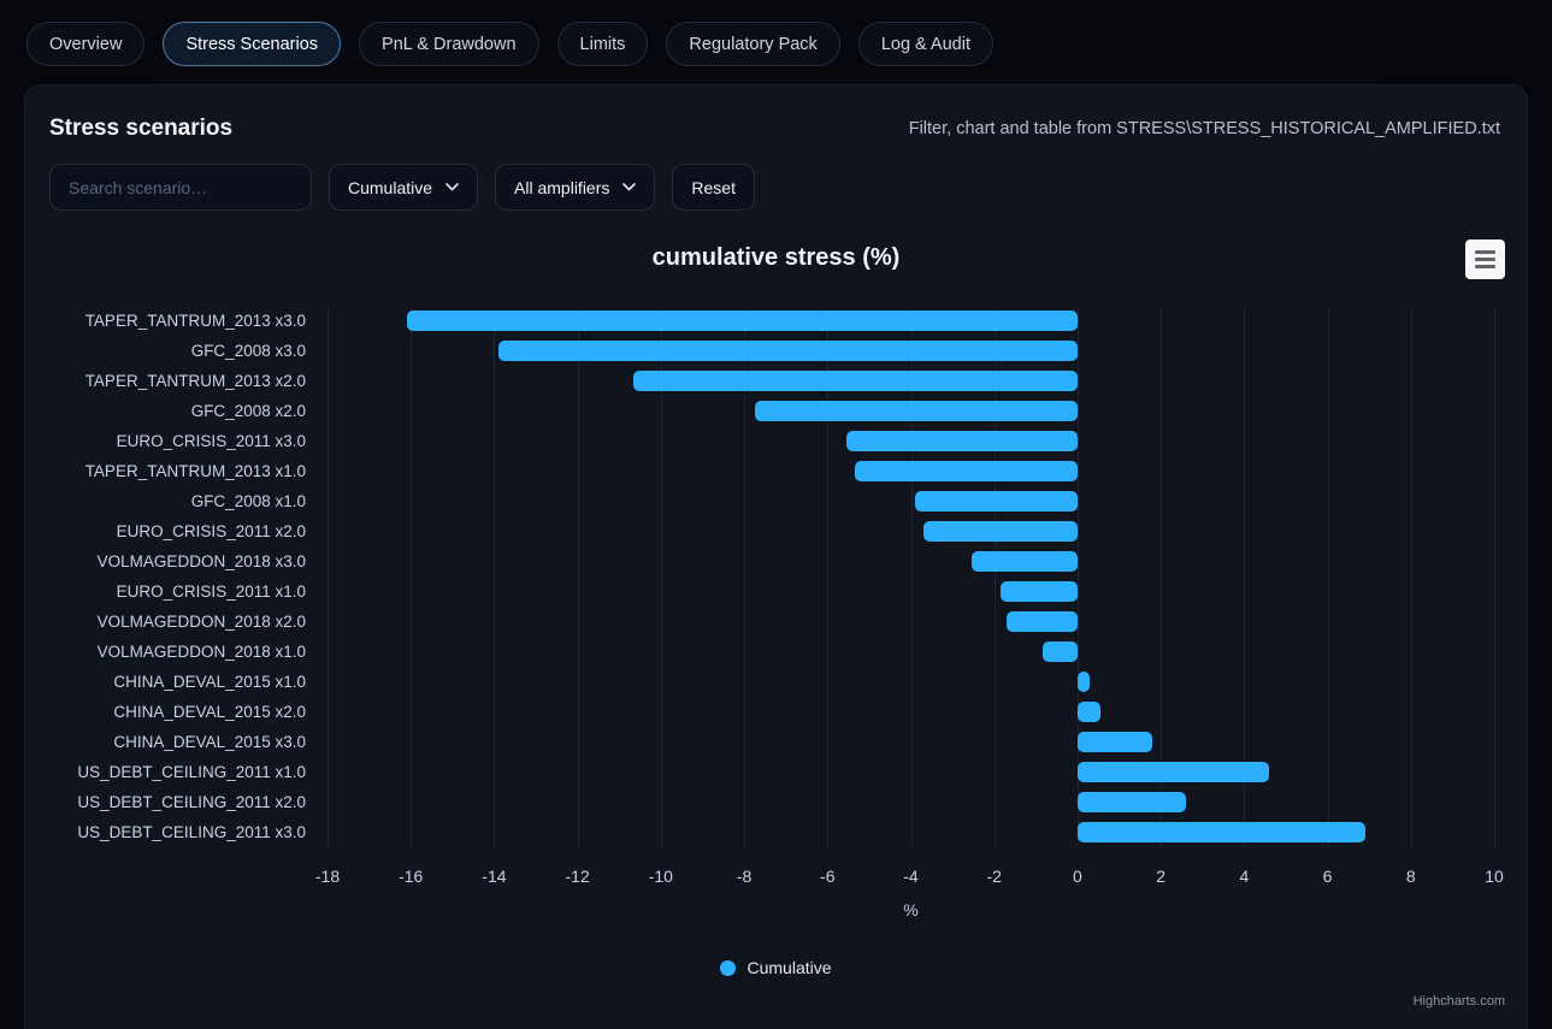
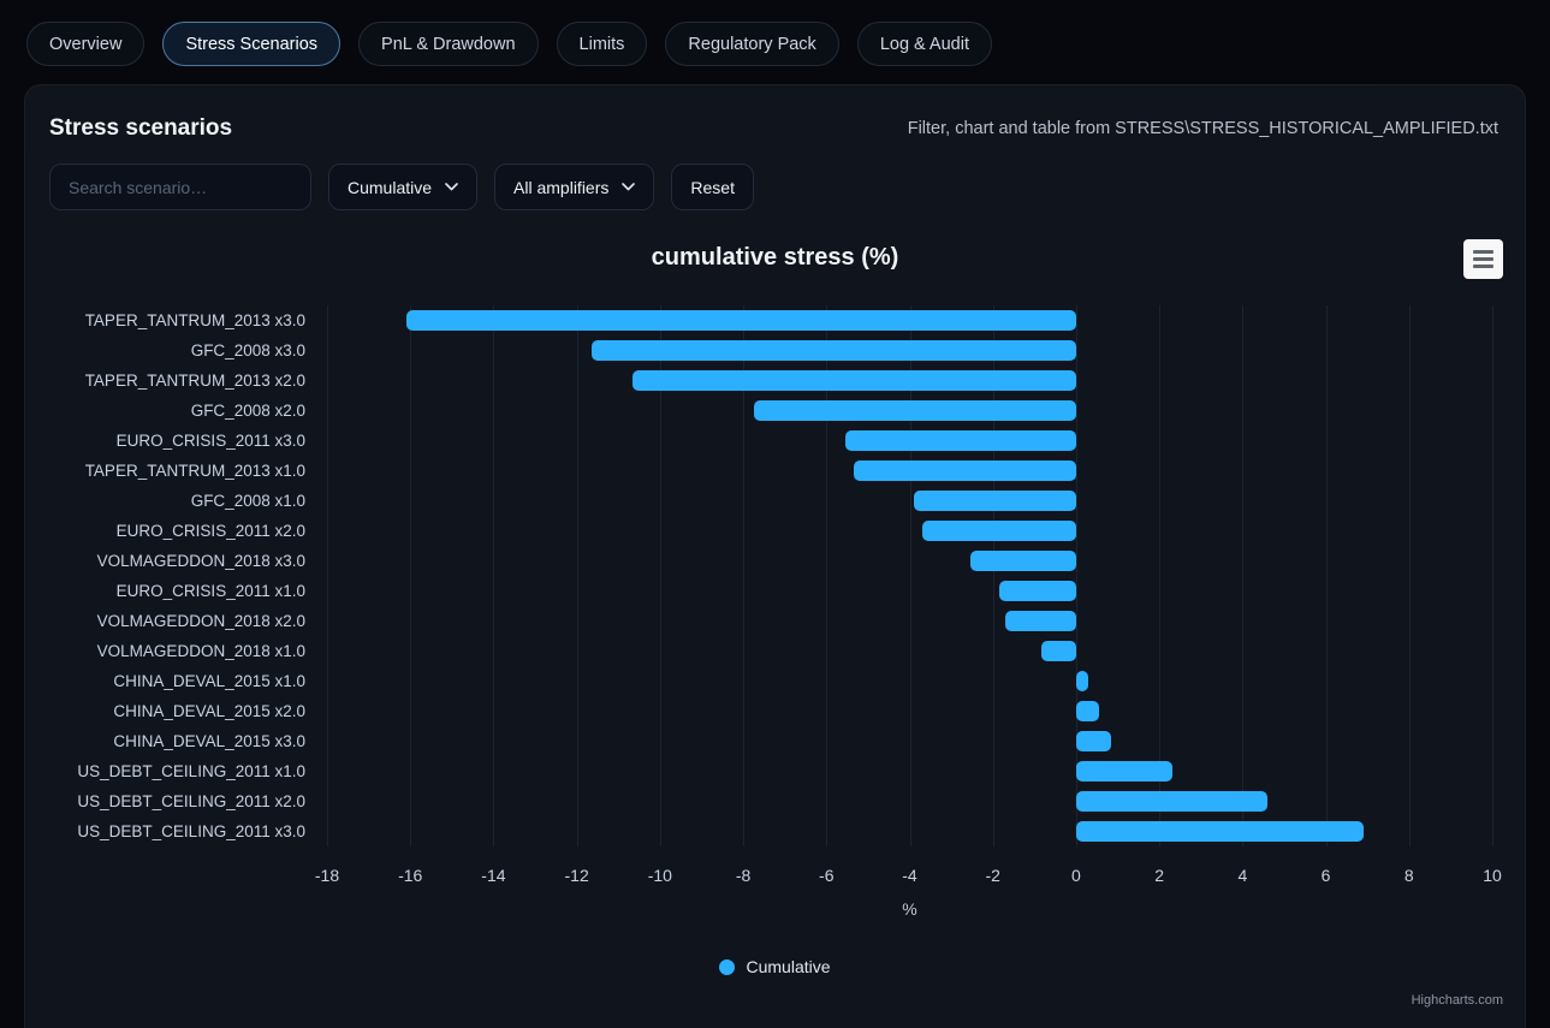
GFC_2008 x3.0: -13.9 -> -11.7
CHINA_DEVAL_2015 x3.0: 1.8 -> 0.8
US_DEBT_CEILING_2011 x1.0: 4.6 -> 2.3
US_DEBT_CEILING_2011 x2.0: 2.6 -> 4.6
